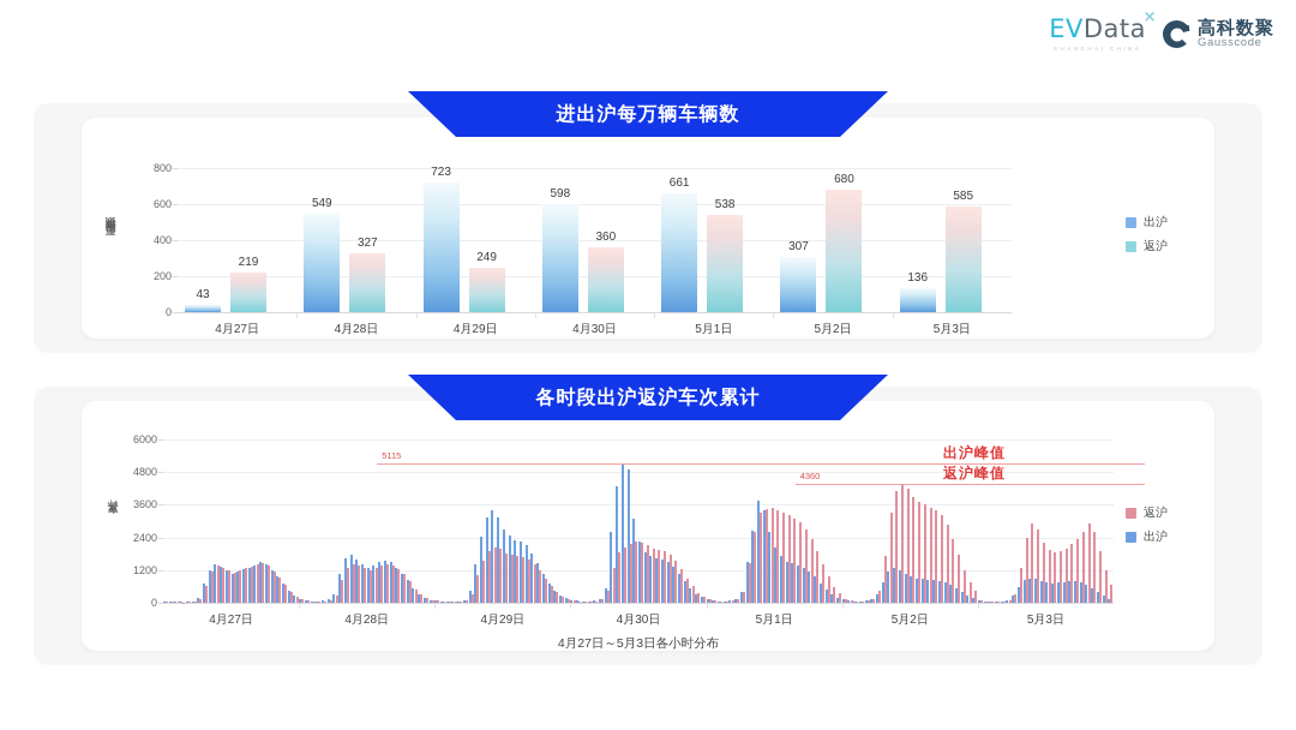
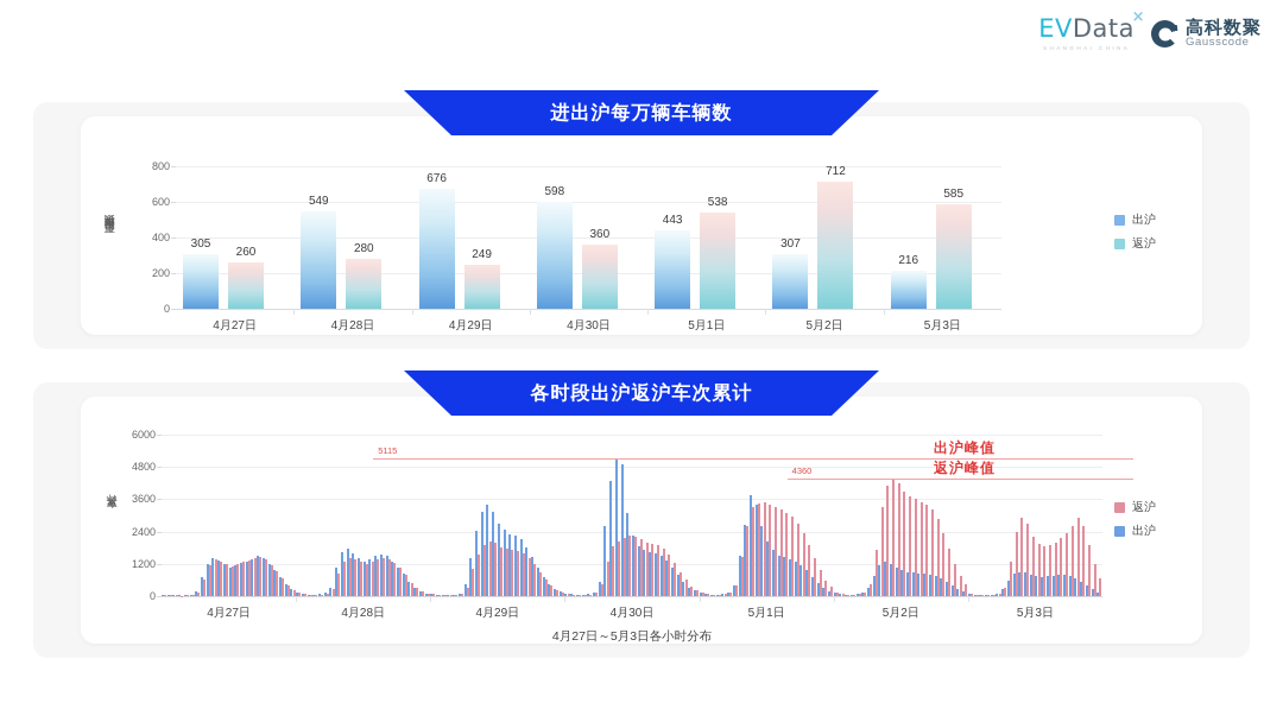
进出沪每万辆车辆数/出沪/4月27日: 43 -> 305
进出沪每万辆车辆数/返沪/4月27日: 219 -> 260
进出沪每万辆车辆数/返沪/4月28日: 327 -> 280
进出沪每万辆车辆数/出沪/4月29日: 723 -> 676
进出沪每万辆车辆数/出沪/5月1日: 661 -> 443
进出沪每万辆车辆数/返沪/5月2日: 680 -> 712
进出沪每万辆车辆数/出沪/5月3日: 136 -> 216
